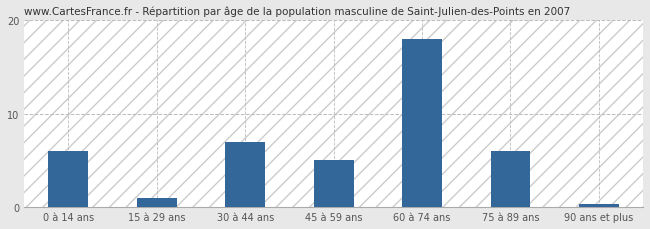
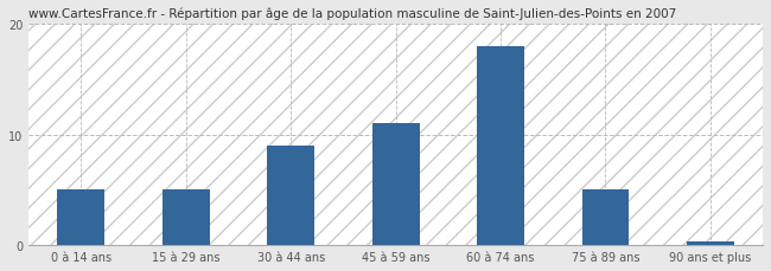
0 à 14 ans: 6.0 -> 5.0
15 à 29 ans: 1.0 -> 5.0
30 à 44 ans: 7.0 -> 9.0
45 à 59 ans: 5.0 -> 11.0
75 à 89 ans: 6.0 -> 5.0
